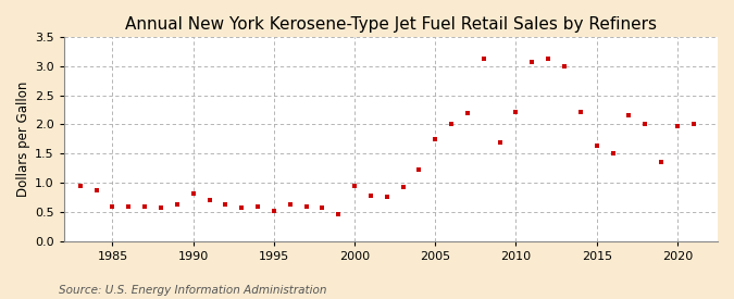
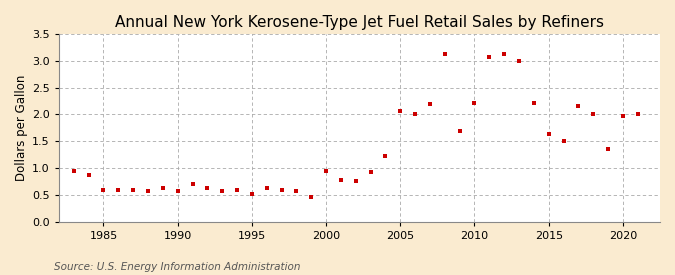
1990: 0.82 -> 0.58
2005: 1.75 -> 2.06
